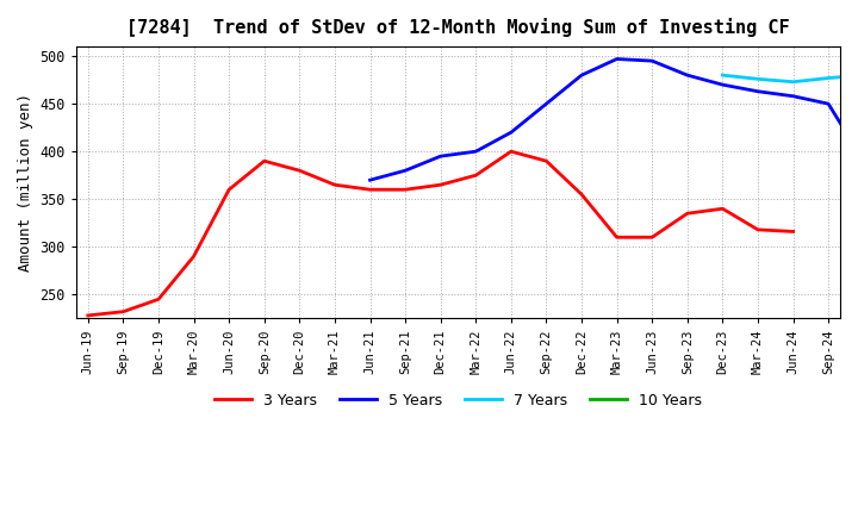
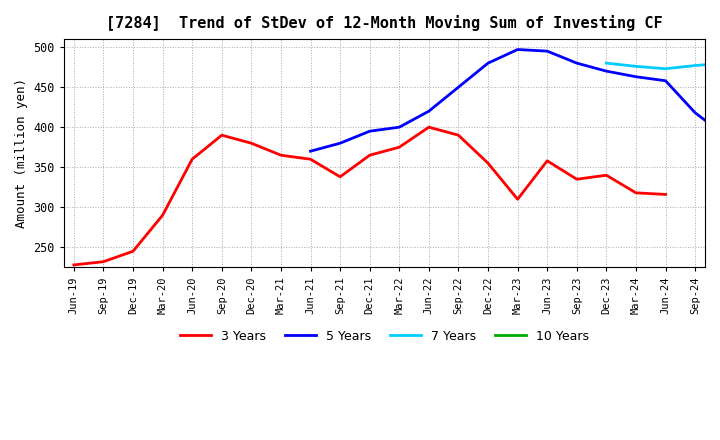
3 Years/Sep-21: 360 -> 338
3 Years/Jun-23: 310 -> 358
5 Years/Sep-24: 450 -> 418
